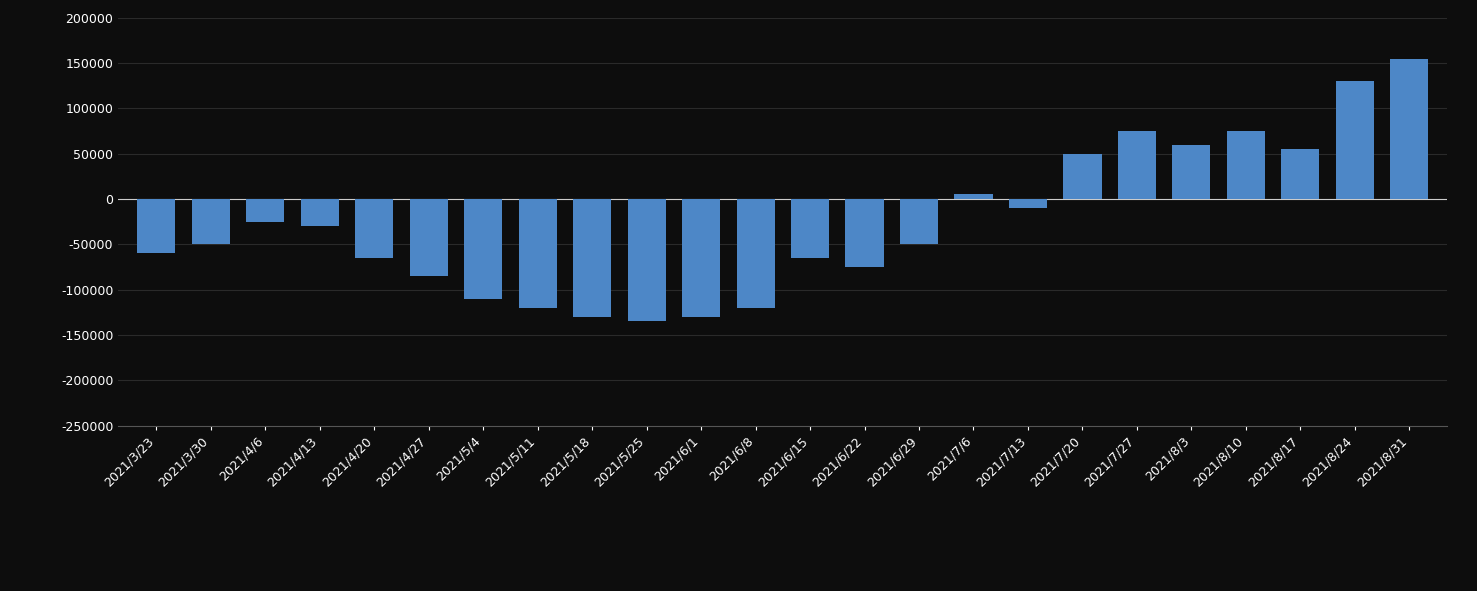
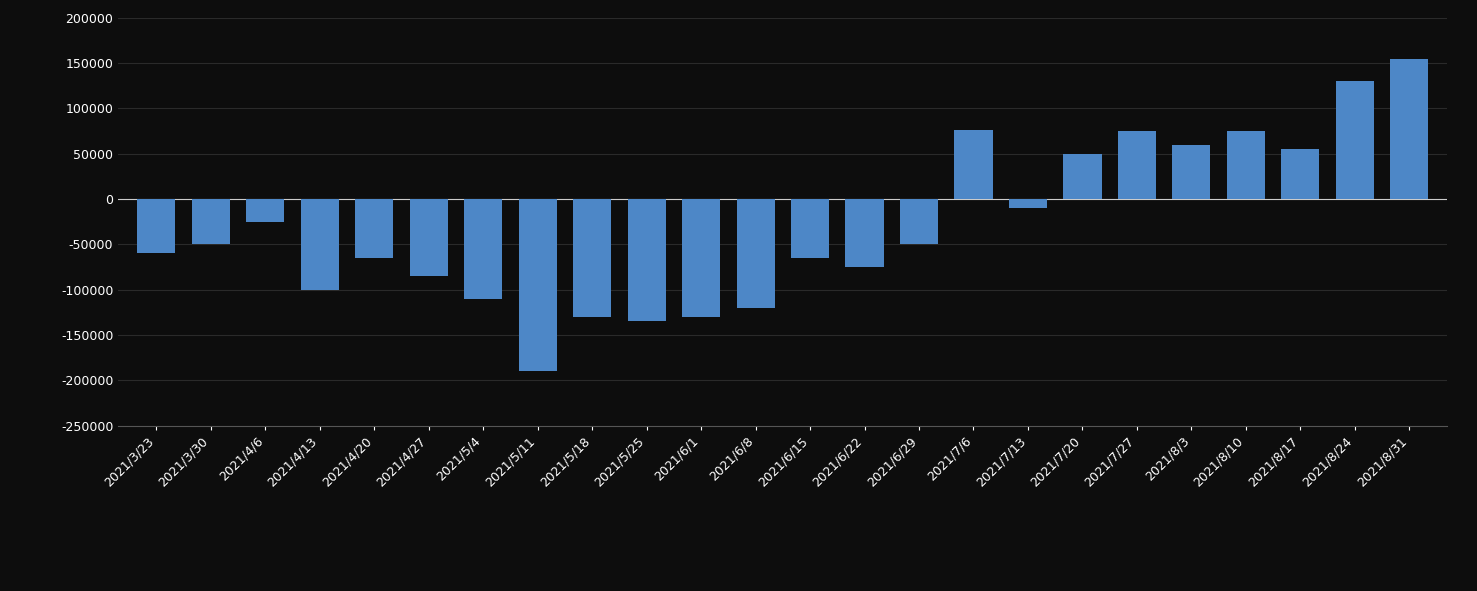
2021/4/13: -30000 -> -100000
2021/5/11: -120000 -> -190000
2021/7/6: 5000 -> 76000
